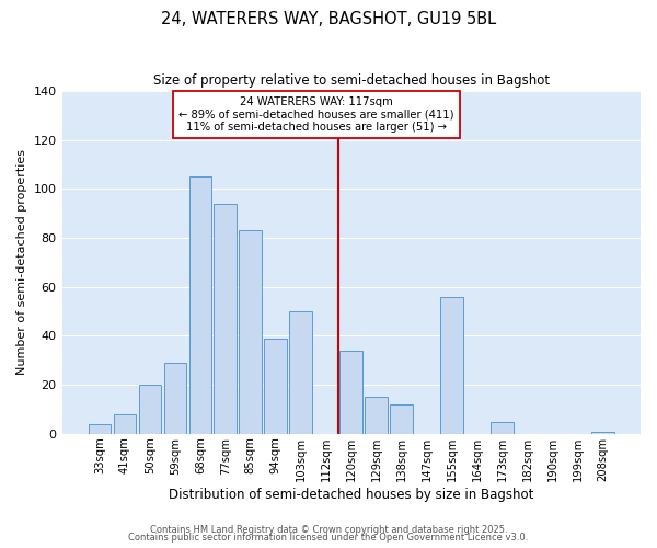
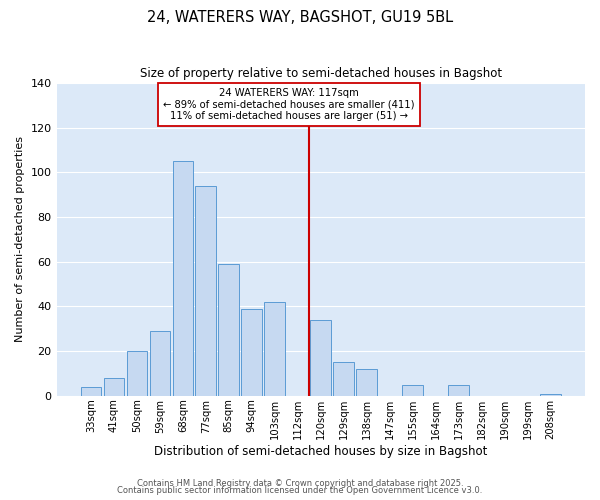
85sqm: 83 -> 59
103sqm: 50 -> 42
155sqm: 56 -> 5
